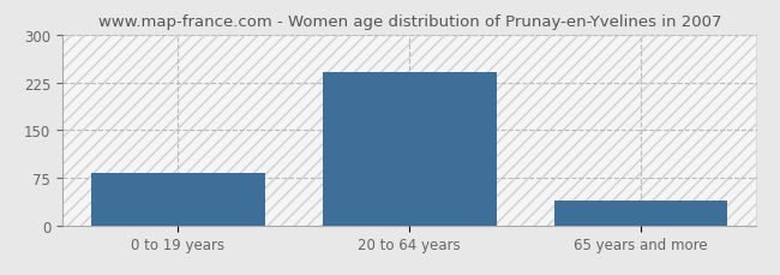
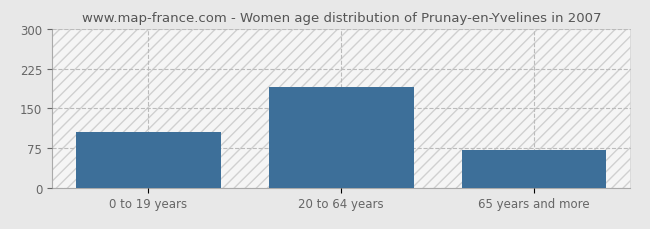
0 to 19 years: 82 -> 106
20 to 64 years: 242 -> 190
65 years and more: 38 -> 72
